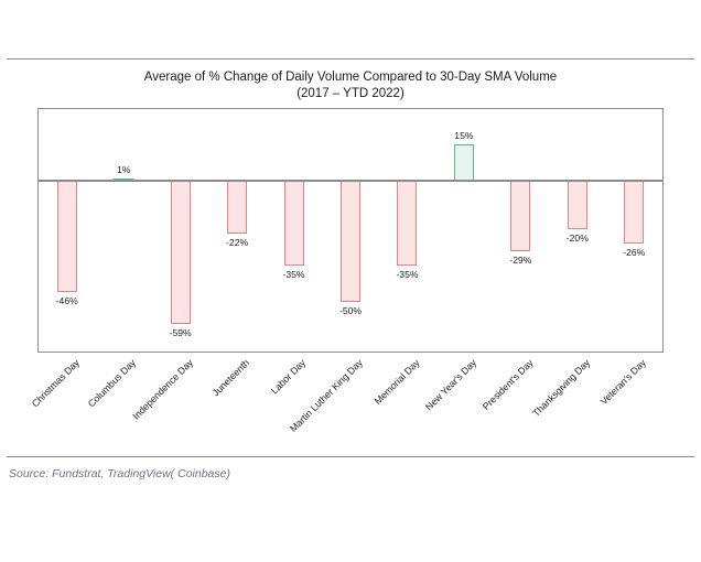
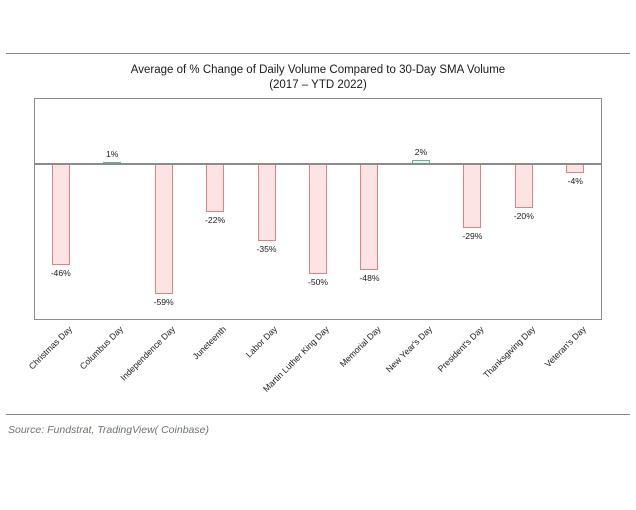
Memorial Day: -35% -> -48%
New Year's Day: 15% -> 2%
Veteran's Day: -26% -> -4%
